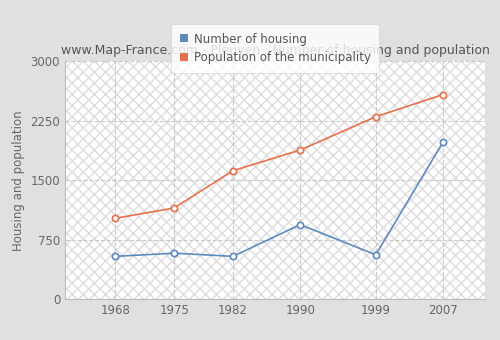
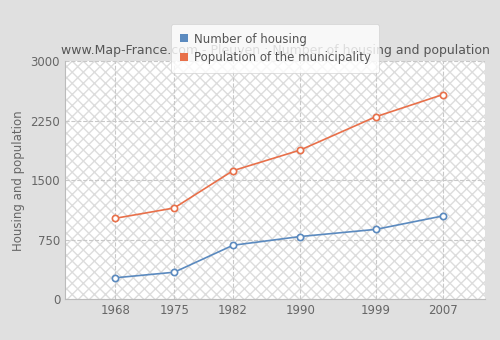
Number of housing/1968: 540 -> 270
Number of housing/1975: 580 -> 340
Number of housing/1982: 540 -> 680
Number of housing/1990: 940 -> 790
Number of housing/1999: 560 -> 880
Number of housing/2007: 1980 -> 1050
